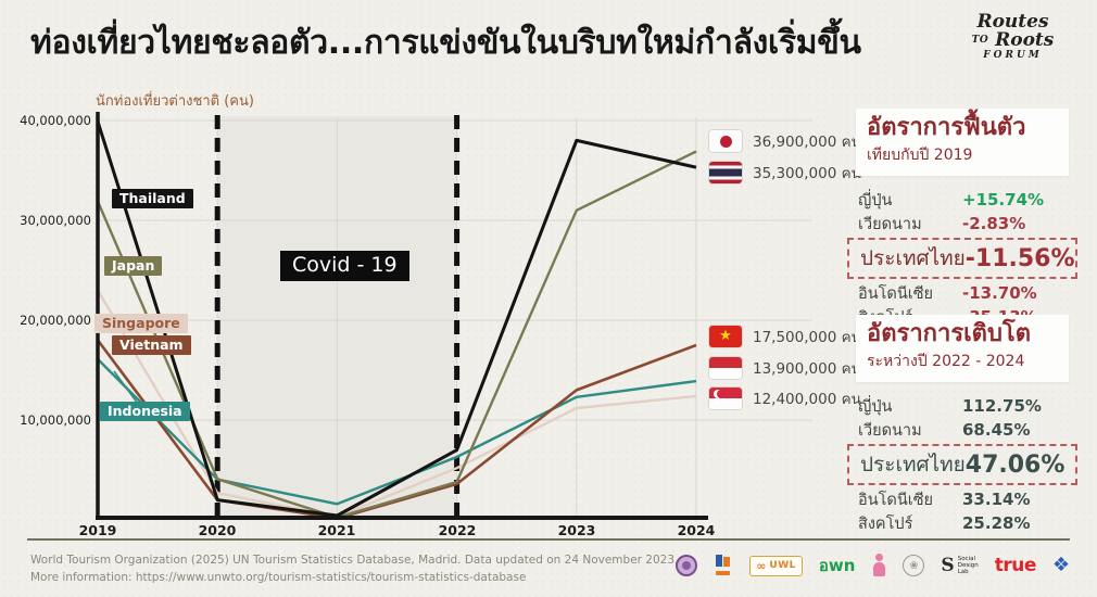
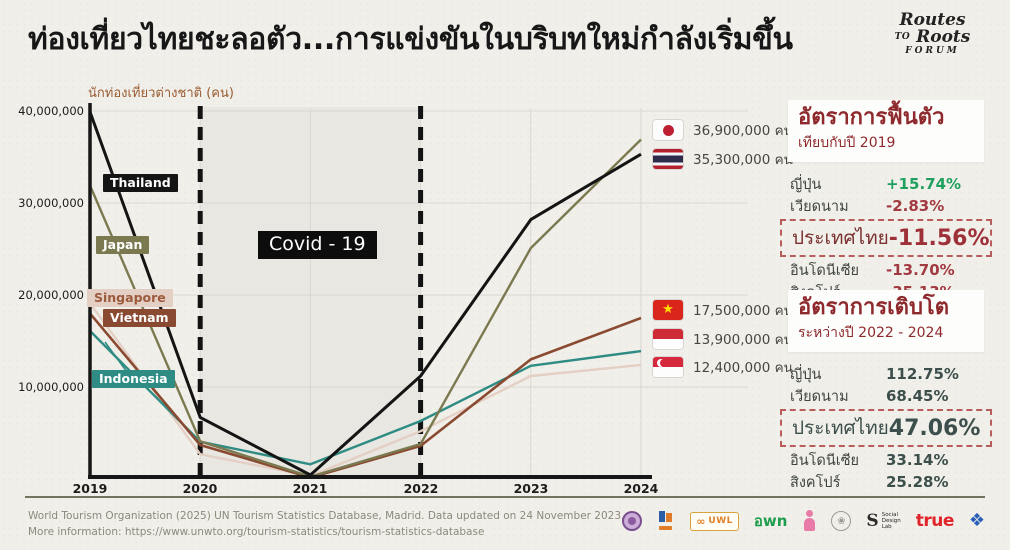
Singapore/2019: 23000000 -> 19000000
Thailand/2020: 2000000 -> 7000000
Vietnam/2020: 2000000 -> 4000000
Thailand/2022: 7000000 -> 11000000
Thailand/2023: 38000000 -> 28000000
Japan/2023: 31000000 -> 25000000
